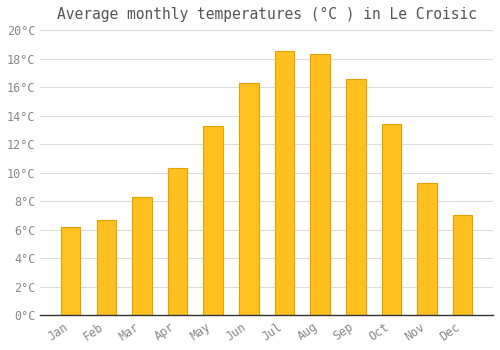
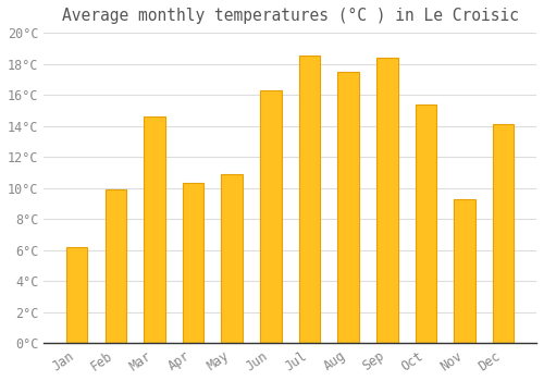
Feb: 6.7°C -> 9.9°C
Mar: 8.3°C -> 14.6°C
May: 13.3°C -> 10.9°C
Aug: 18.3°C -> 17.5°C
Sep: 16.6°C -> 18.4°C
Oct: 13.4°C -> 15.4°C
Dec: 7.0°C -> 14.1°C
